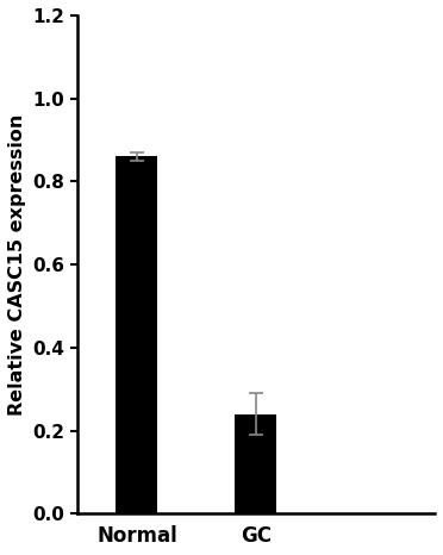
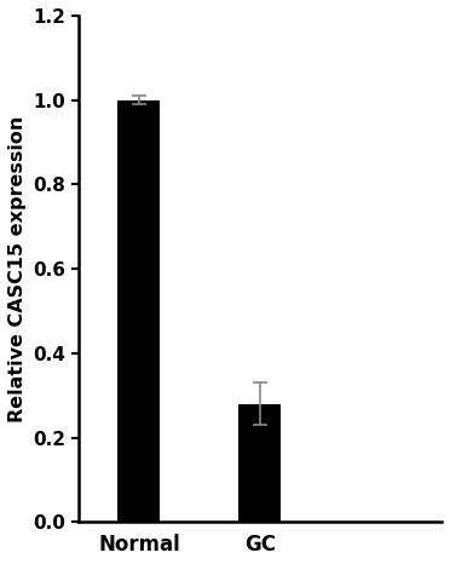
Normal: 0.86 -> 1.00
GC: 0.24 -> 0.28
